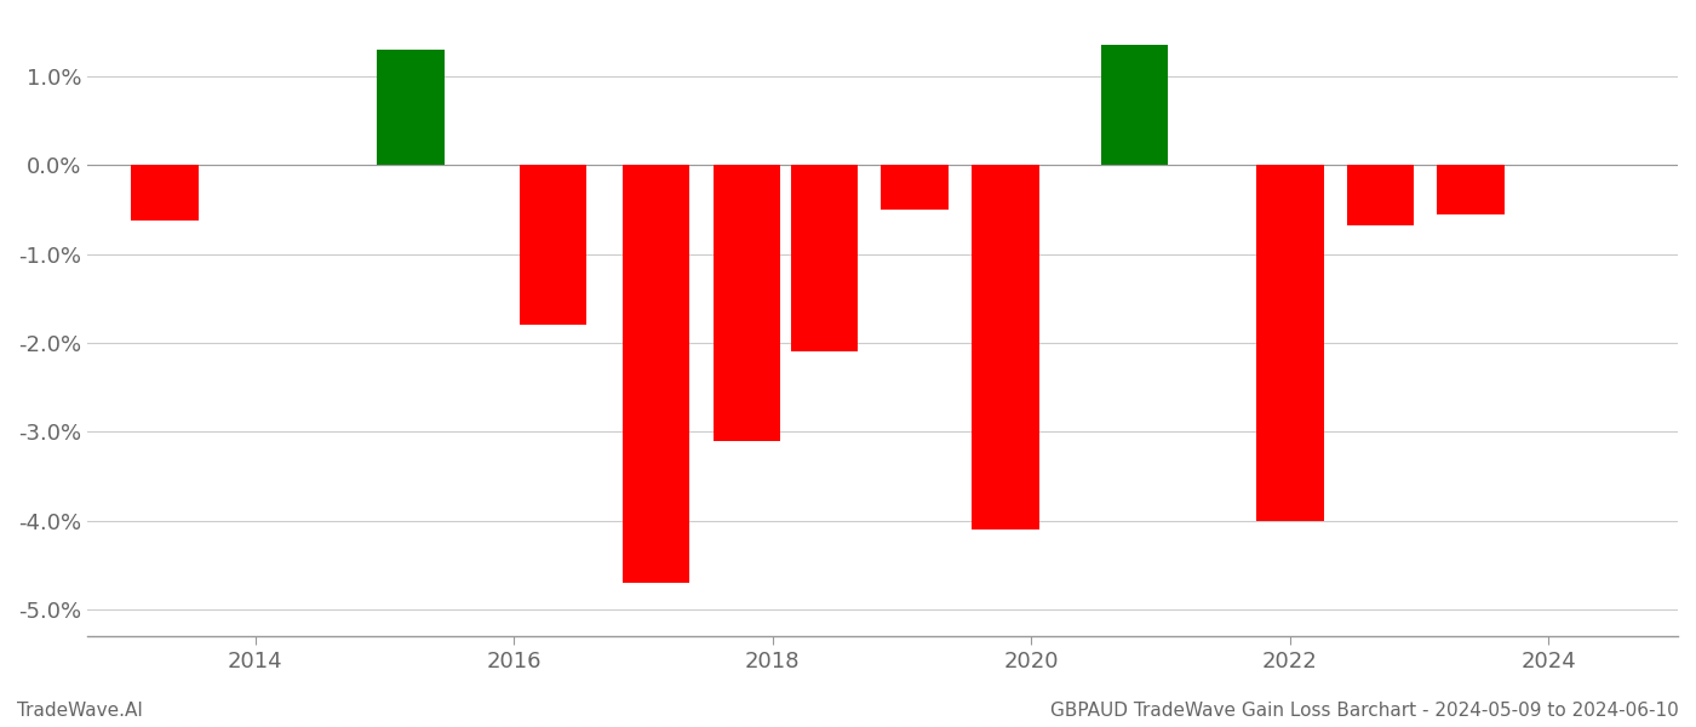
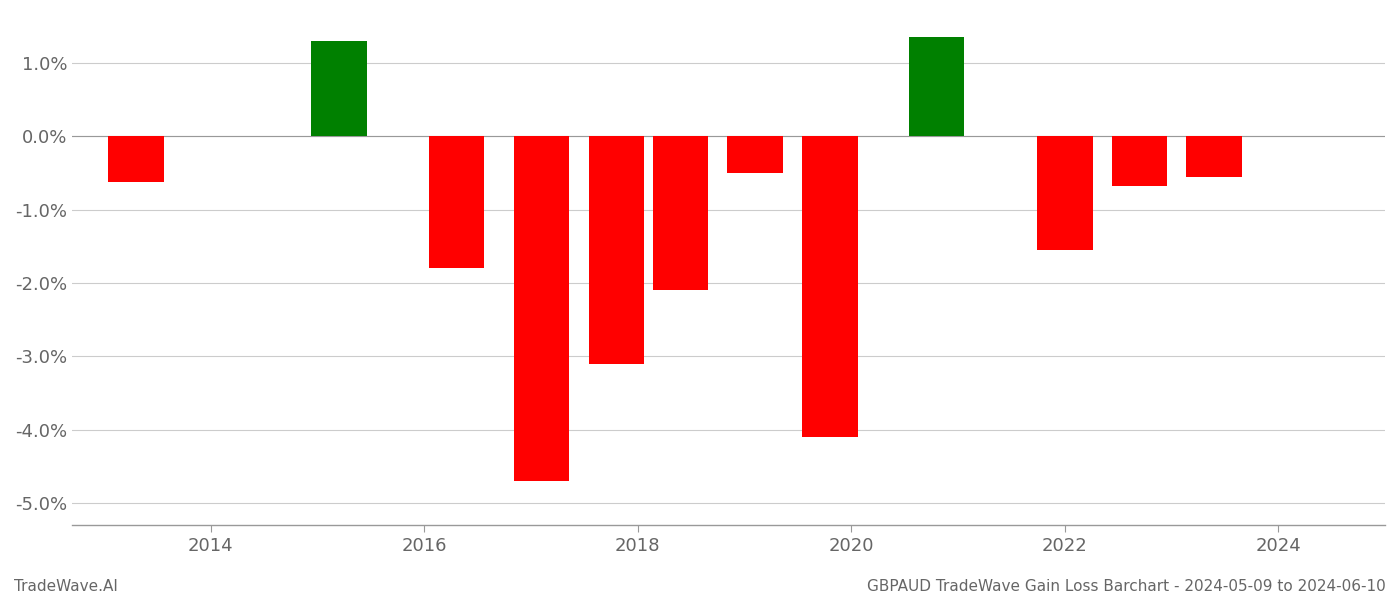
2022: -4.00% -> -1.55%
